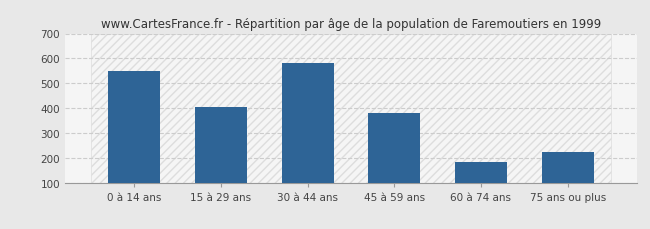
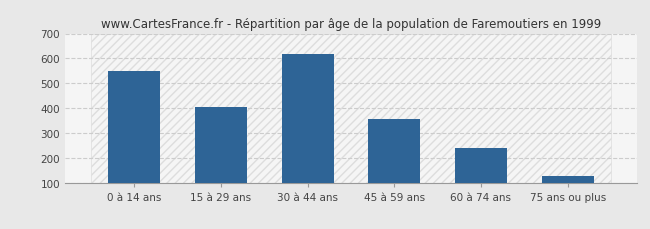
30 à 44 ans: 580 -> 617
45 à 59 ans: 380 -> 358
60 à 74 ans: 185 -> 239
75 ans ou plus: 225 -> 128
